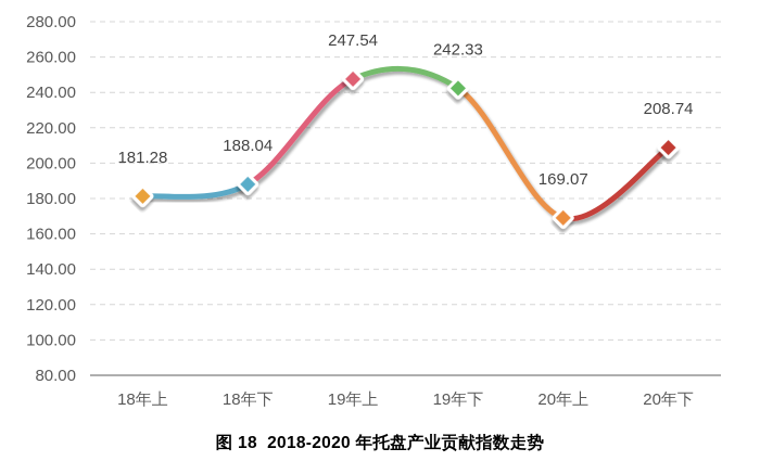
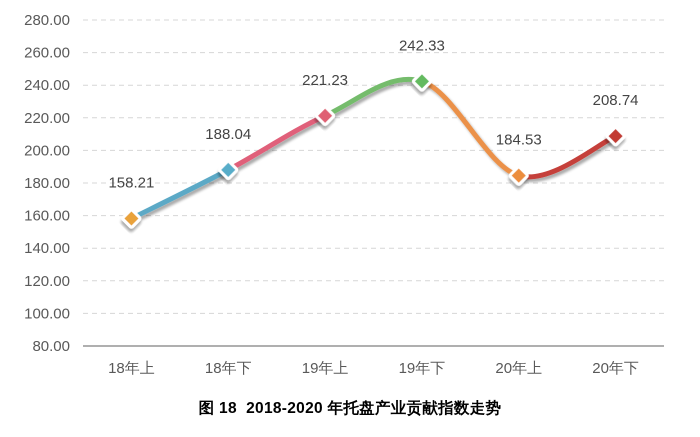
18年上: 181.28 -> 158.21
19年上: 247.54 -> 221.23
20年上: 169.07 -> 184.53
